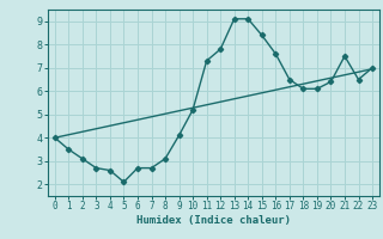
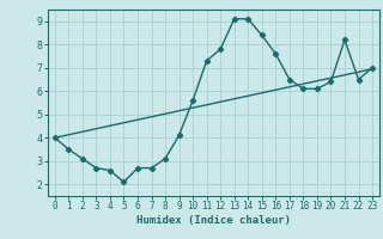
10: 5.2 -> 5.6
21: 7.5 -> 8.2
